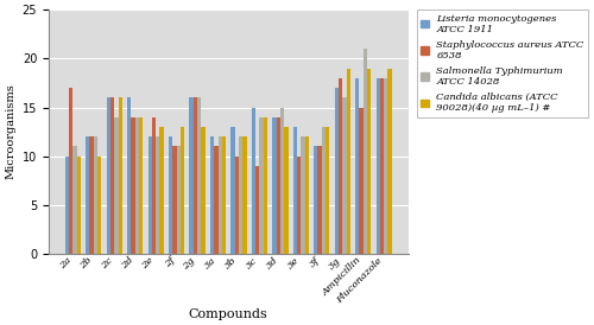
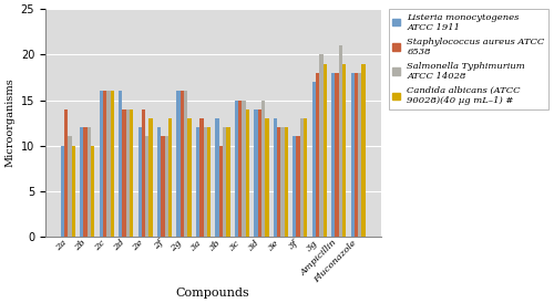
Staphylococcus aureus ATCC 6538/2a: 17 -> 14
Salmonella Typhimurium ATCC 14028/2c: 14 -> 16
Salmonella Typhimurium ATCC 14028/2e: 12 -> 11
Staphylococcus aureus ATCC 6538/3a: 11 -> 13
Staphylococcus aureus ATCC 6538/3c: 9 -> 15
Salmonella Typhimurium ATCC 14028/3c: 14 -> 15
Staphylococcus aureus ATCC 6538/3e: 10 -> 12
Salmonella Typhimurium ATCC 14028/3g: 16 -> 20
Staphylococcus aureus ATCC 6538/Ampicillin: 15 -> 18
